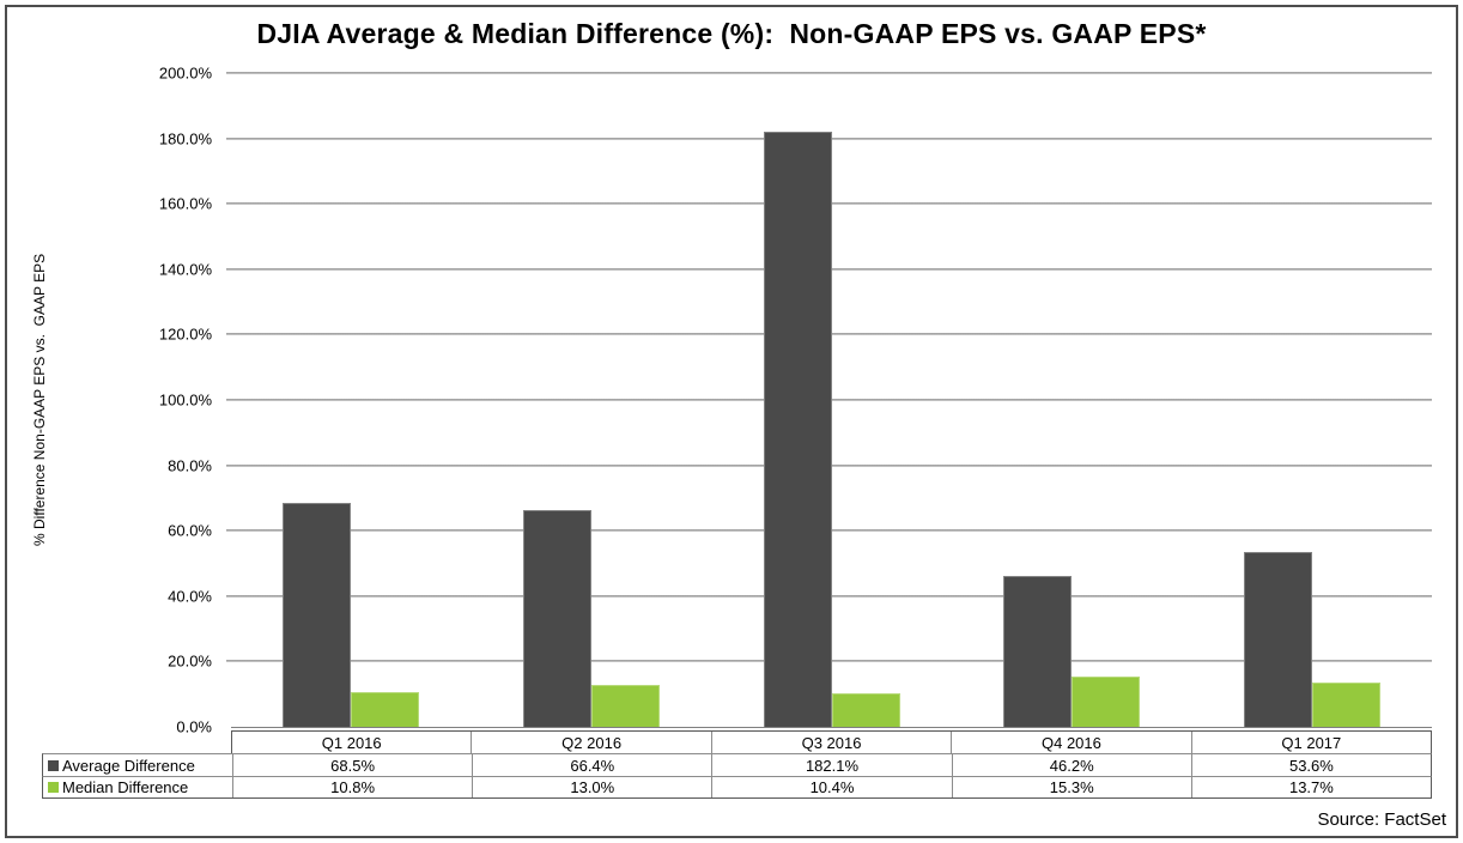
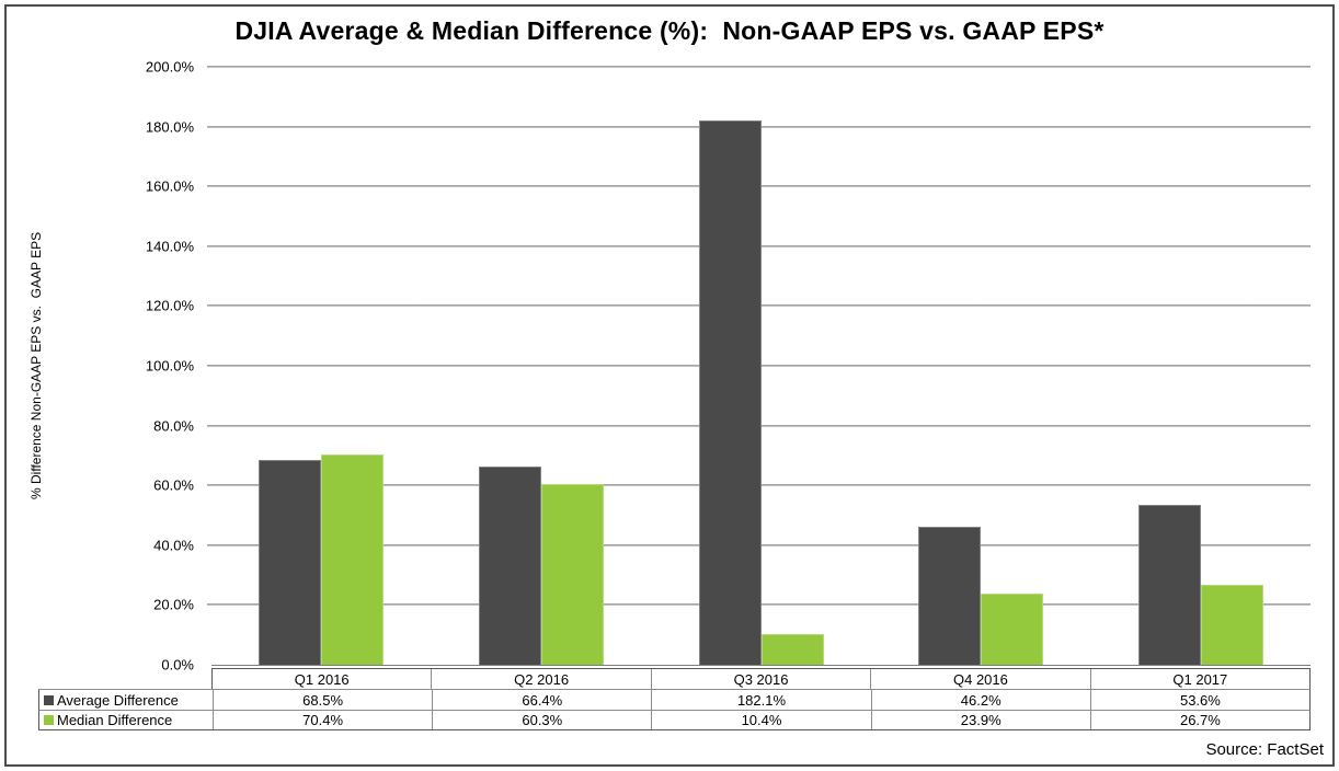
Median Difference/Q1 2016: 10.8% -> 70.4%
Median Difference/Q2 2016: 13.0% -> 60.3%
Median Difference/Q4 2016: 15.3% -> 23.9%
Median Difference/Q1 2017: 13.7% -> 26.7%
